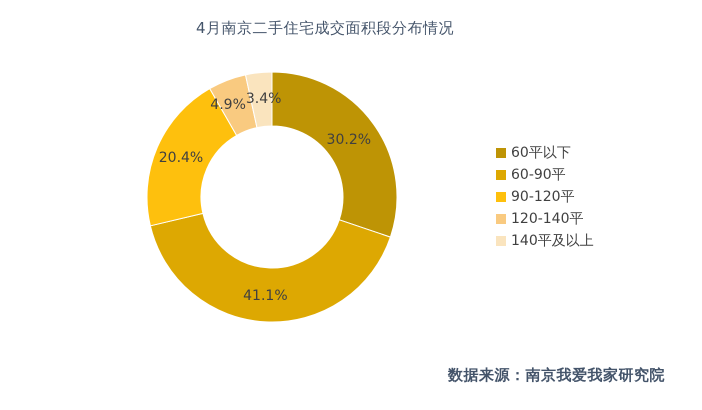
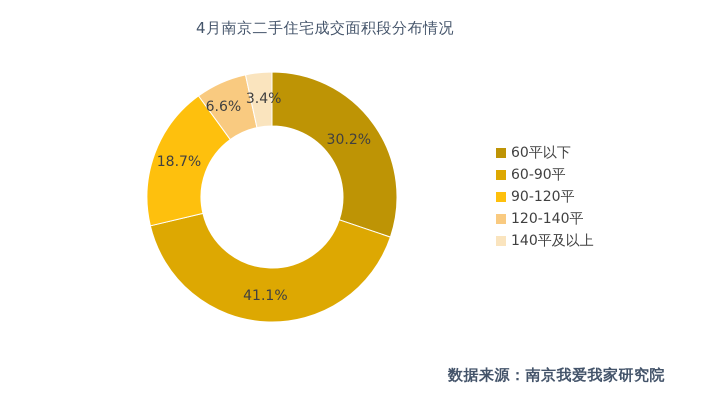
90-120平: 20.4% -> 18.7%
120-140平: 4.9% -> 6.6%
